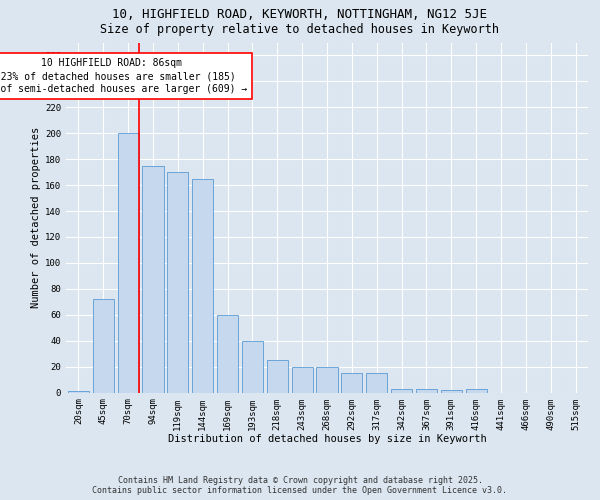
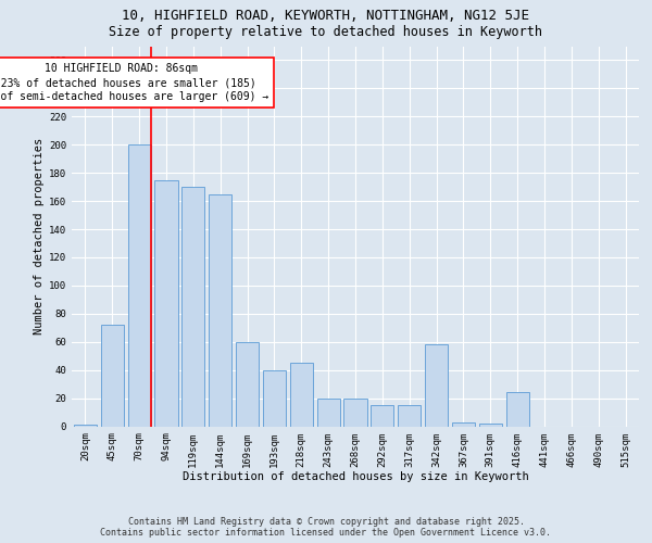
218sqm: 25 -> 45
342sqm: 3 -> 58
416sqm: 3 -> 24
